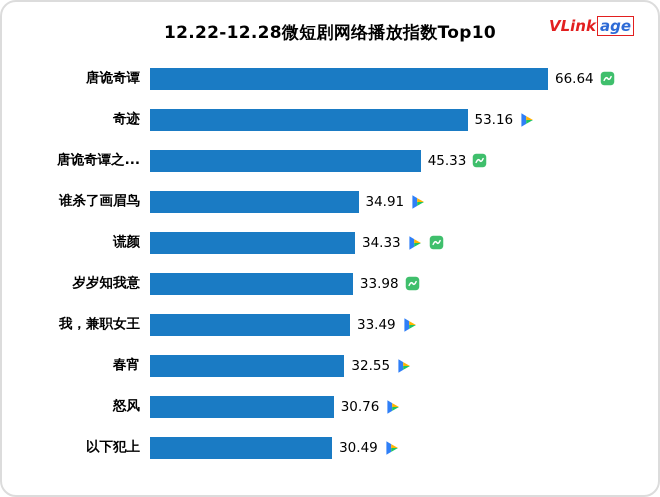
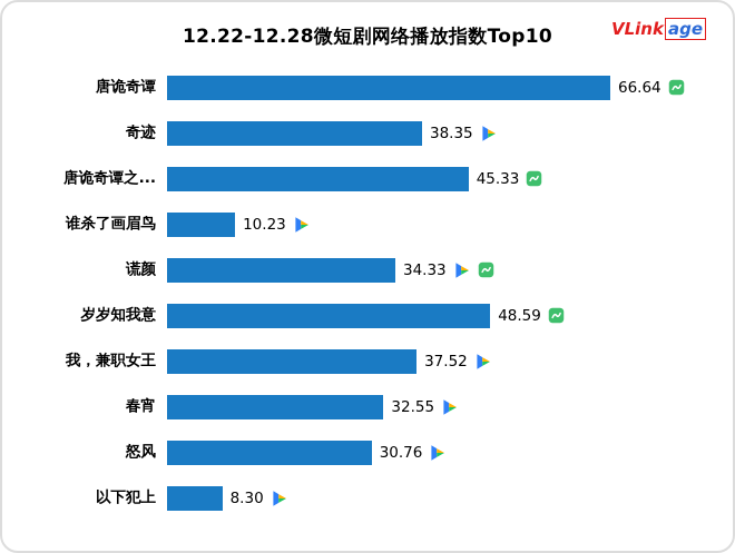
奇迹: 53.16 -> 38.35
谁杀了画眉鸟: 34.91 -> 10.23
岁岁知我意: 33.98 -> 48.59
我，兼职女王: 33.49 -> 37.52
以下犯上: 30.49 -> 8.30
